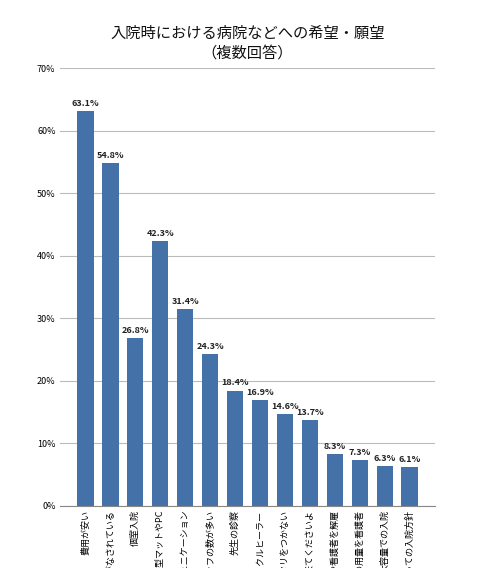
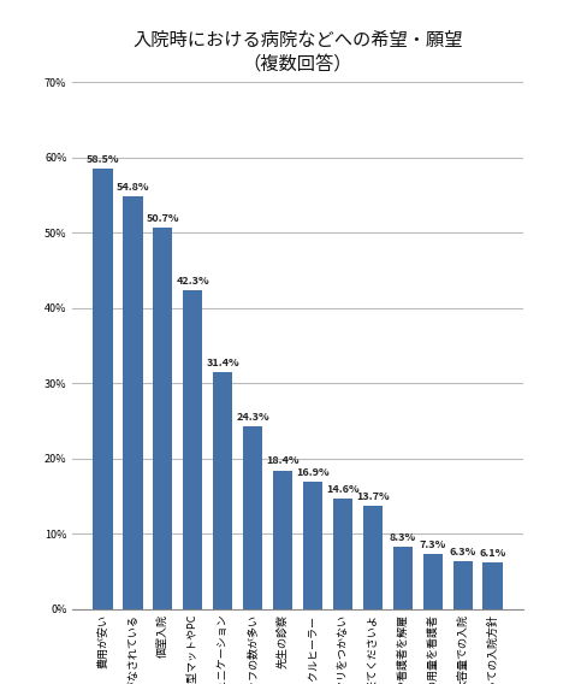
費用が安い: 63.1% -> 58.5%
個室入院: 26.8% -> 50.7%
